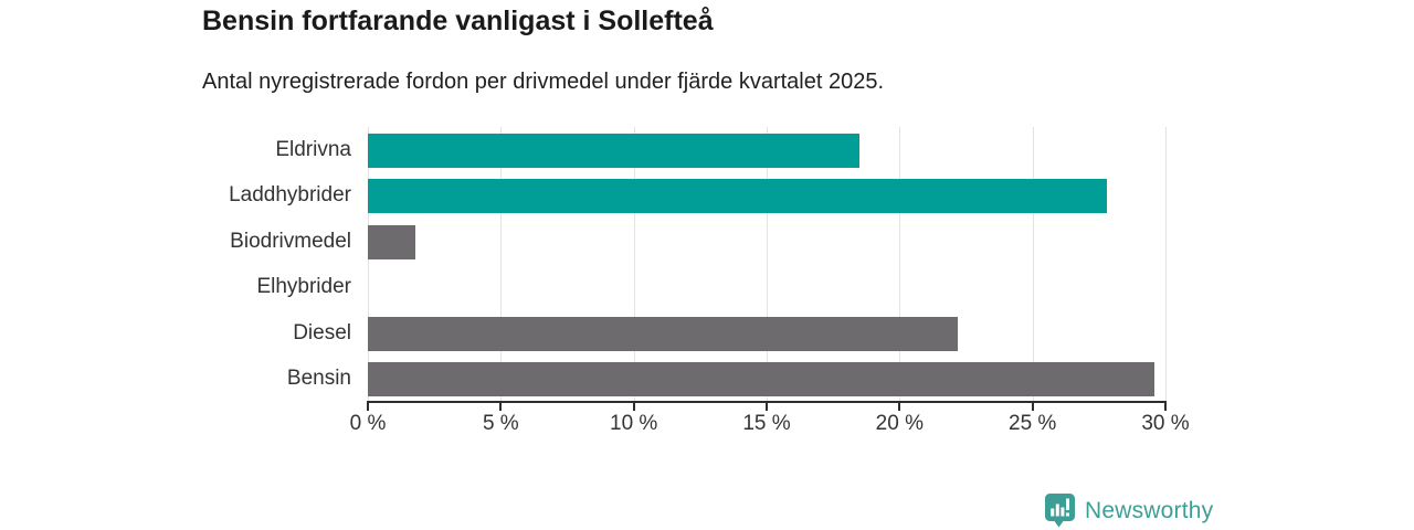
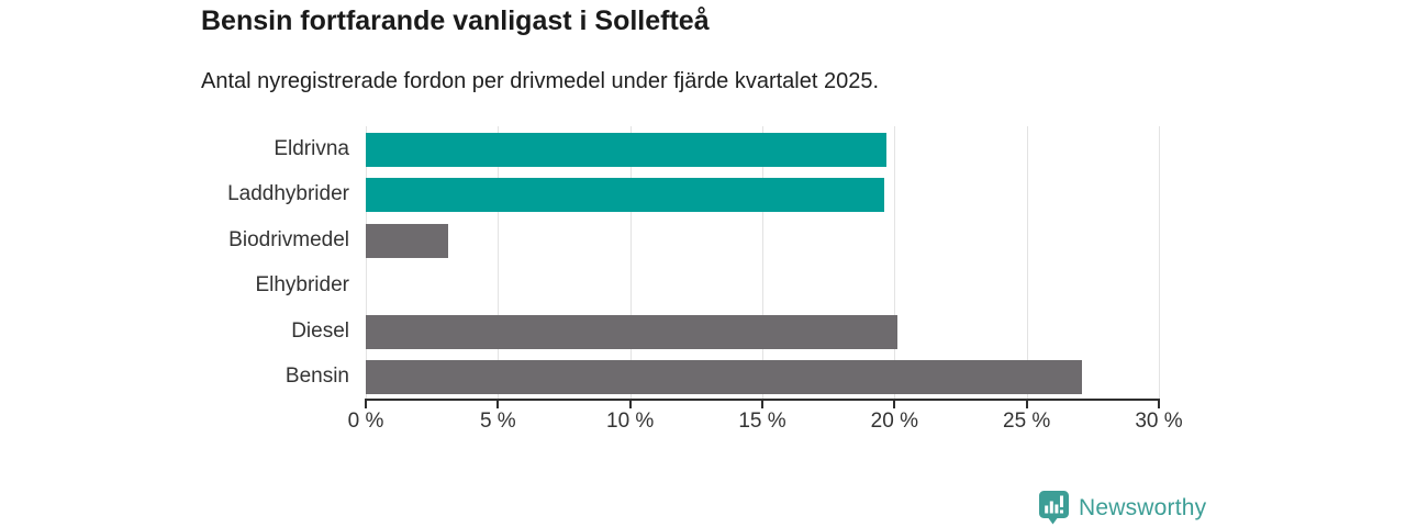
Eldrivna: 18.5% -> 19.7%
Laddhybrider: 27.8% -> 19.6%
Biodrivmedel: 1.8% -> 3.1%
Diesel: 22.2% -> 20.1%
Bensin: 29.6% -> 27.1%
